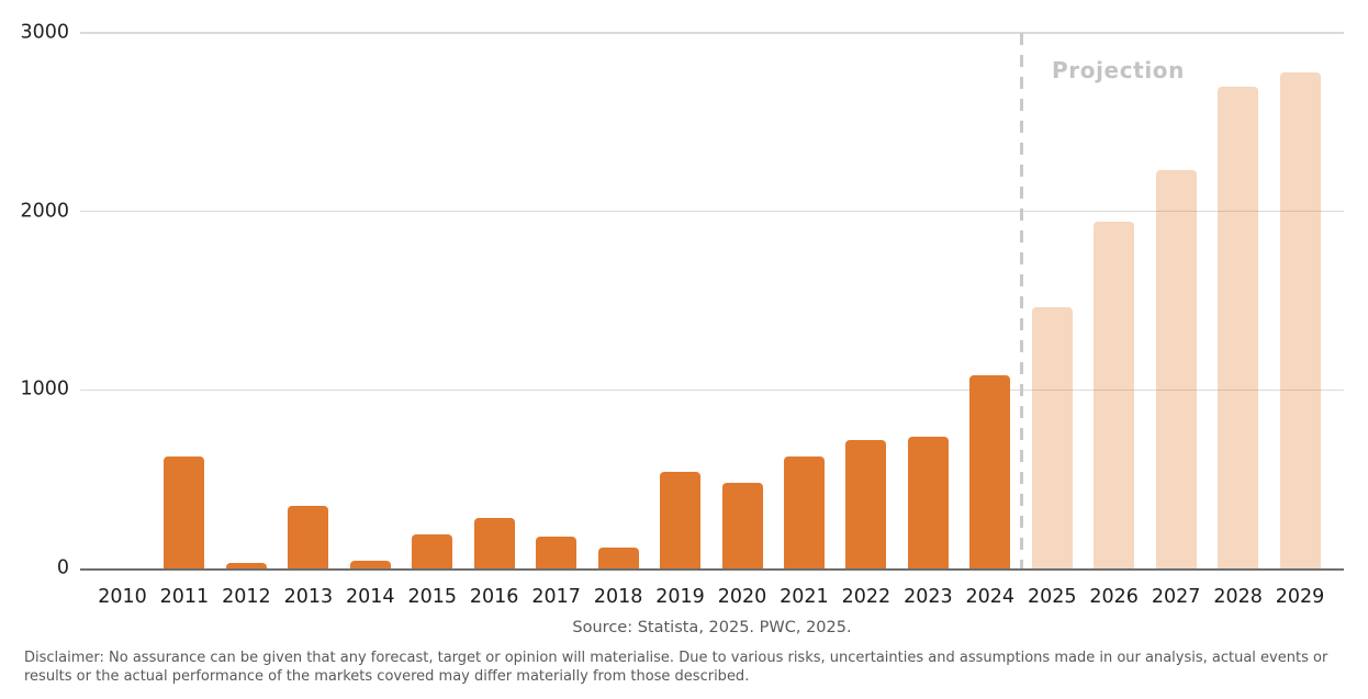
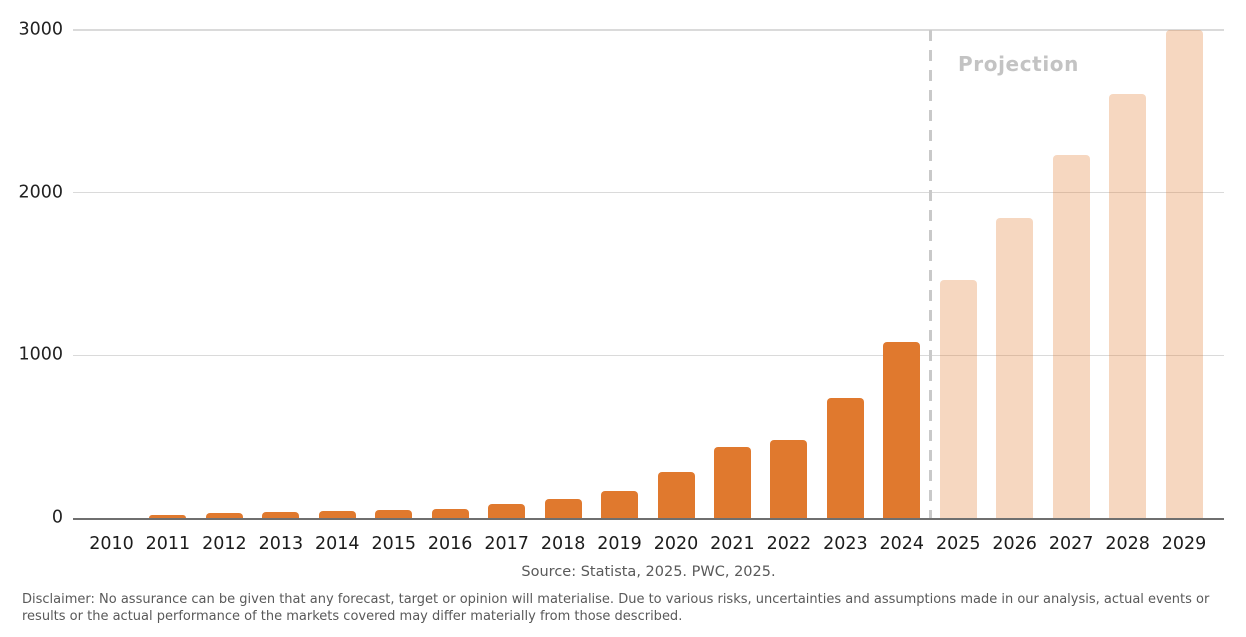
2011: 630 -> 20
2013: 350 -> 40
2015: 190 -> 50
2016: 280 -> 60
2017: 180 -> 90
2019: 540 -> 160
2020: 480 -> 280
2021: 630 -> 440
2022: 720 -> 480
2026: 1940 -> 1840
2028: 2700 -> 2600
2029: 2780 -> 3000
